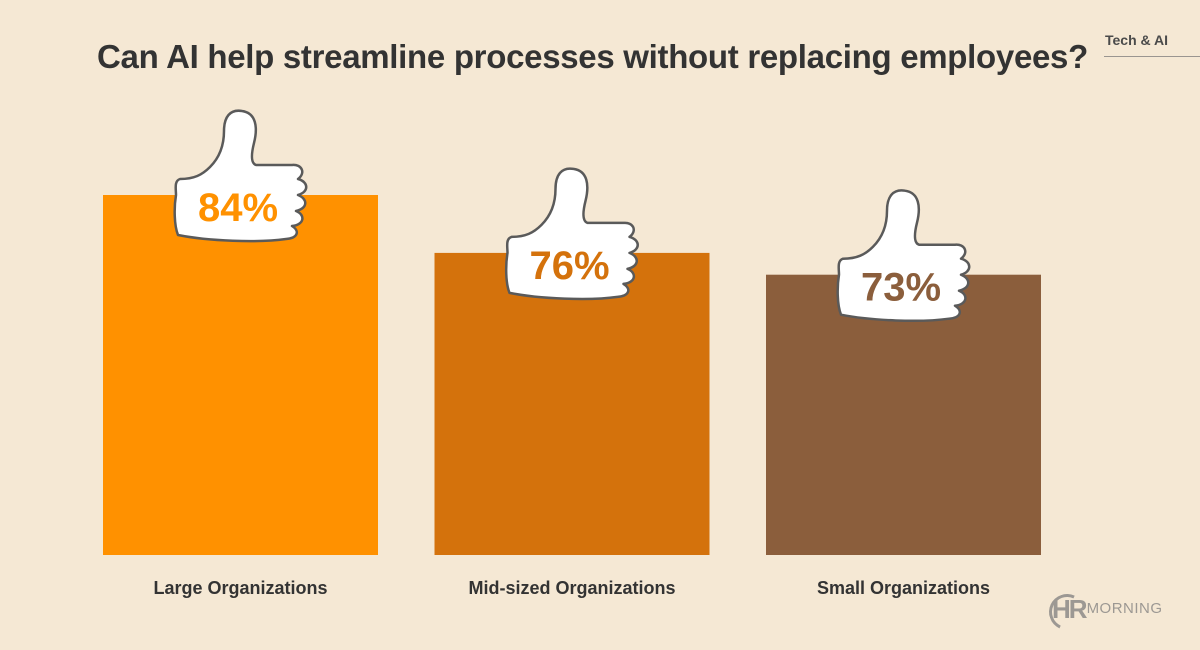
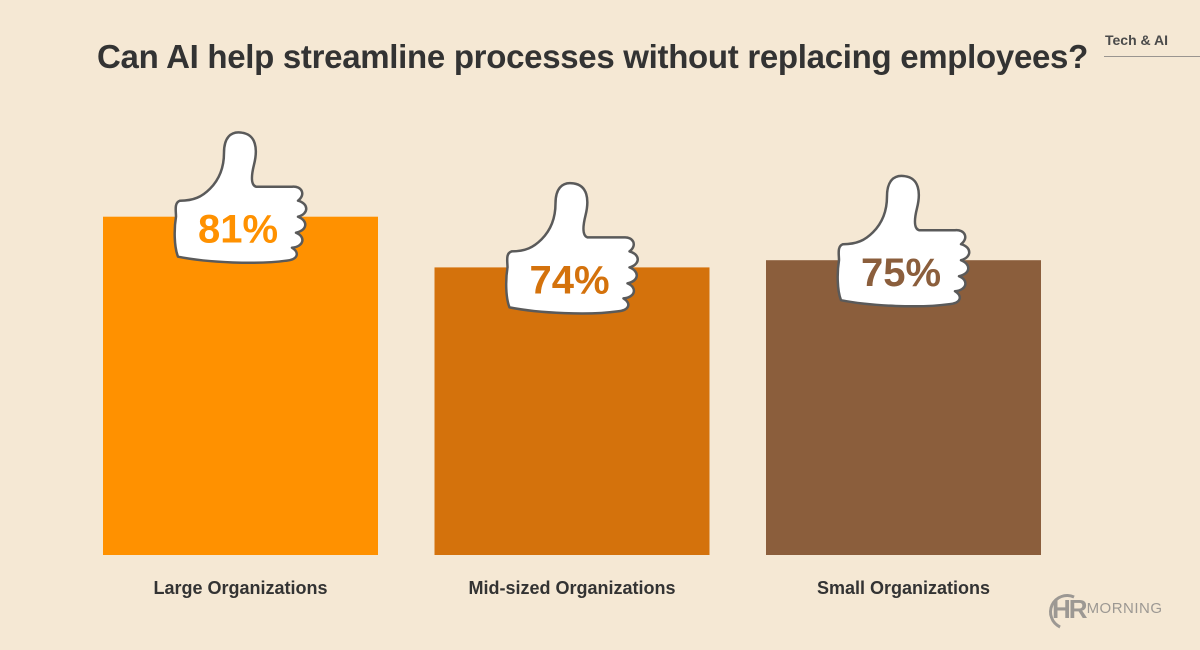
Large Organizations: 84% -> 81%
Mid-sized Organizations: 76% -> 74%
Small Organizations: 73% -> 75%
